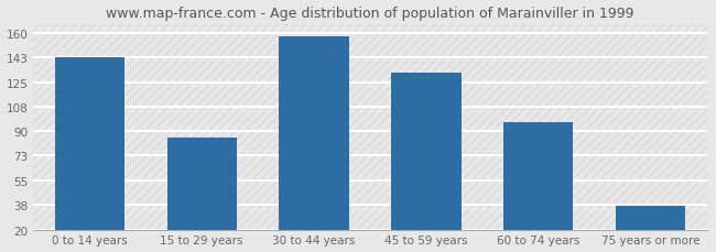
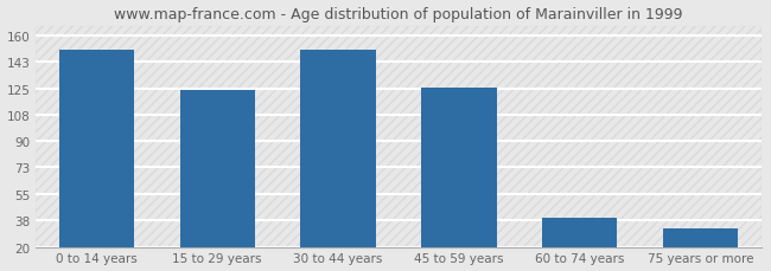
0 to 14 years: 143 -> 151
15 to 29 years: 86 -> 124
30 to 44 years: 158 -> 151
45 to 59 years: 132 -> 126
60 to 74 years: 97 -> 39
75 years or more: 37 -> 32
